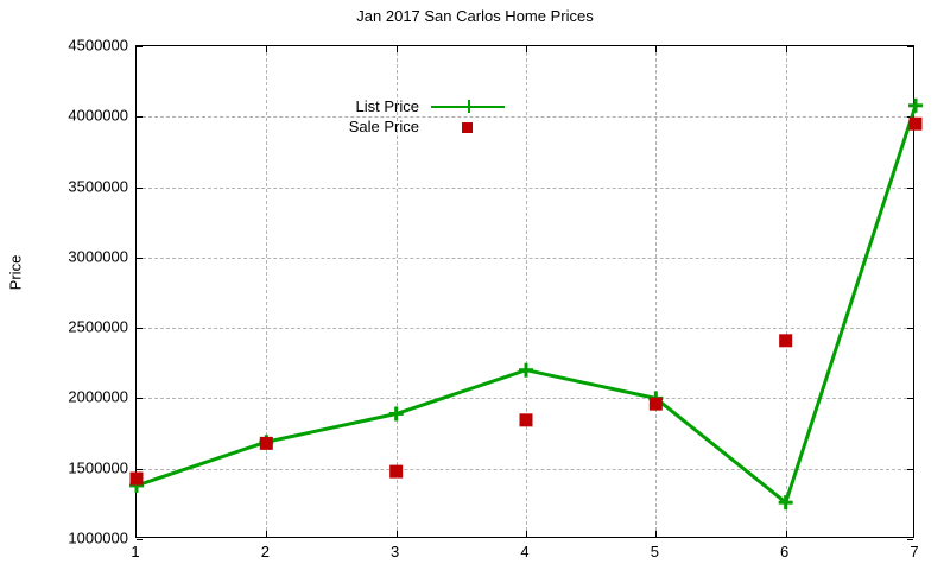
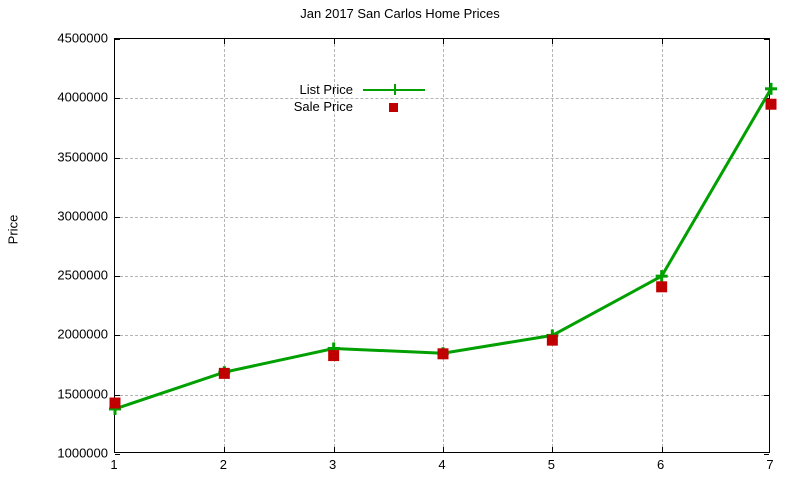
Sale Price/3: 1480000 -> 1830000
List Price/4: 2200000 -> 1850000
List Price/6: 1260000 -> 2500000
